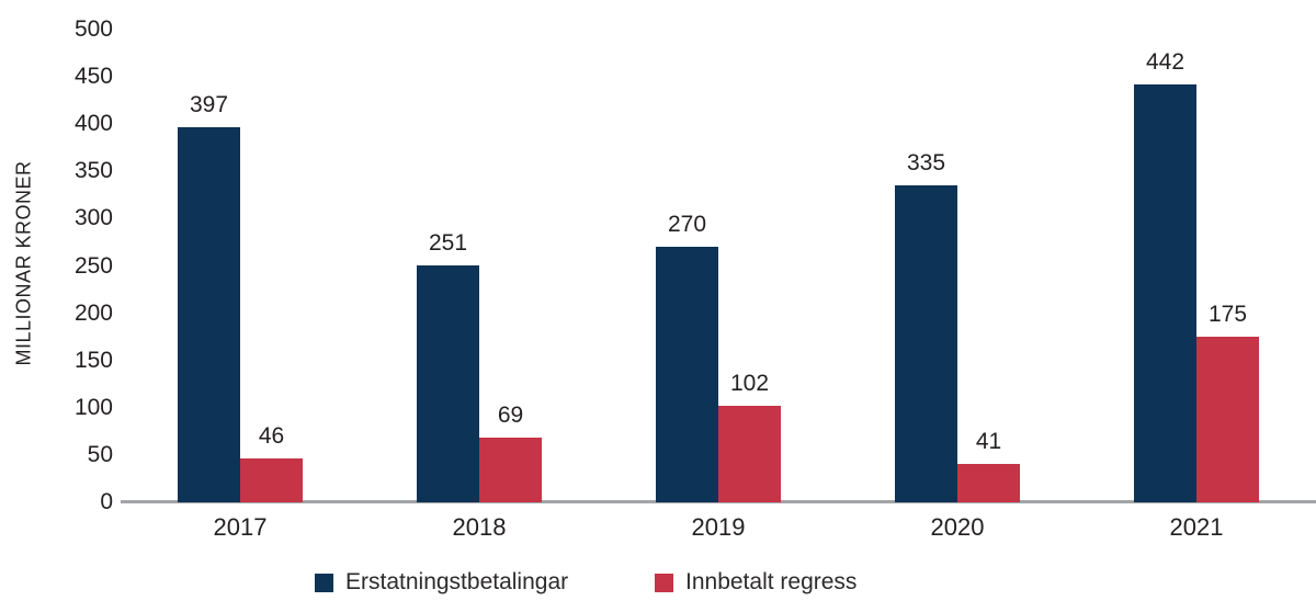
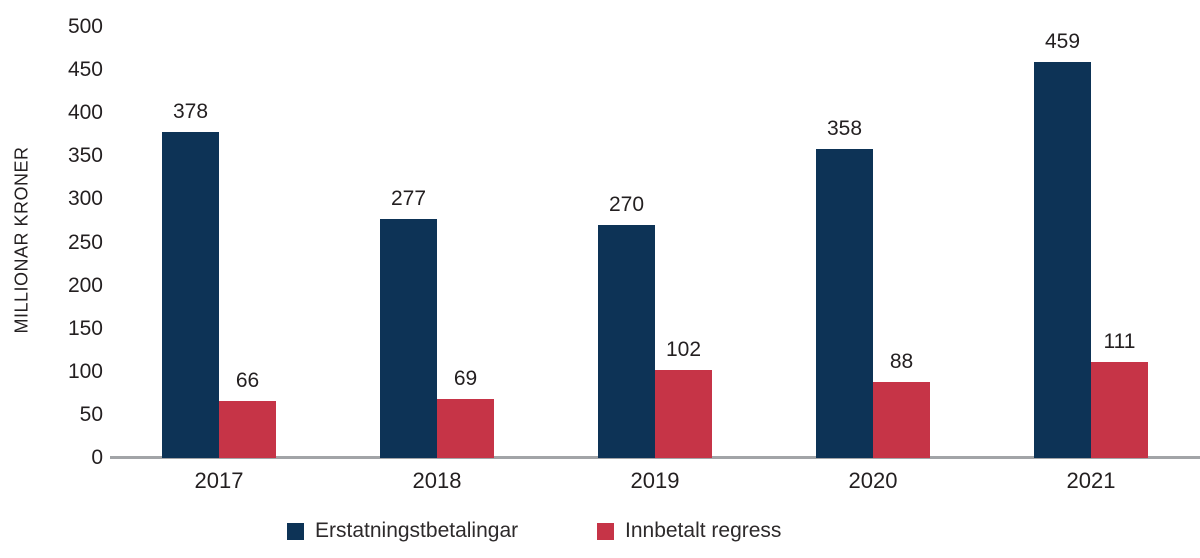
Erstatningstbetalingar/2017: 397 -> 378
Innbetalt regress/2017: 46 -> 66
Erstatningstbetalingar/2018: 251 -> 277
Erstatningstbetalingar/2020: 335 -> 358
Innbetalt regress/2020: 41 -> 88
Erstatningstbetalingar/2021: 442 -> 459
Innbetalt regress/2021: 175 -> 111
